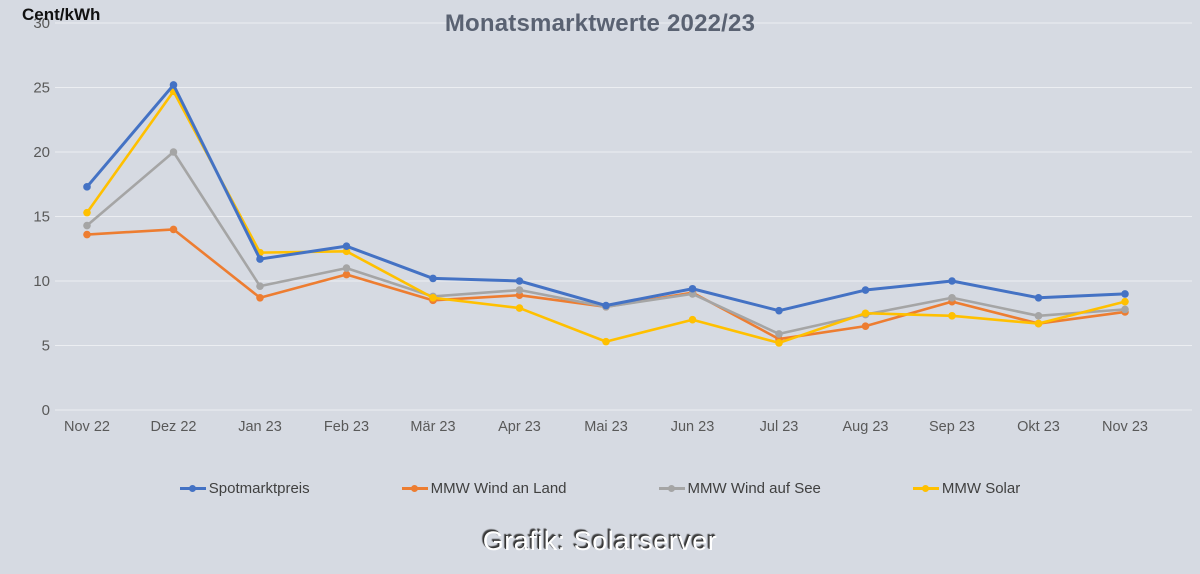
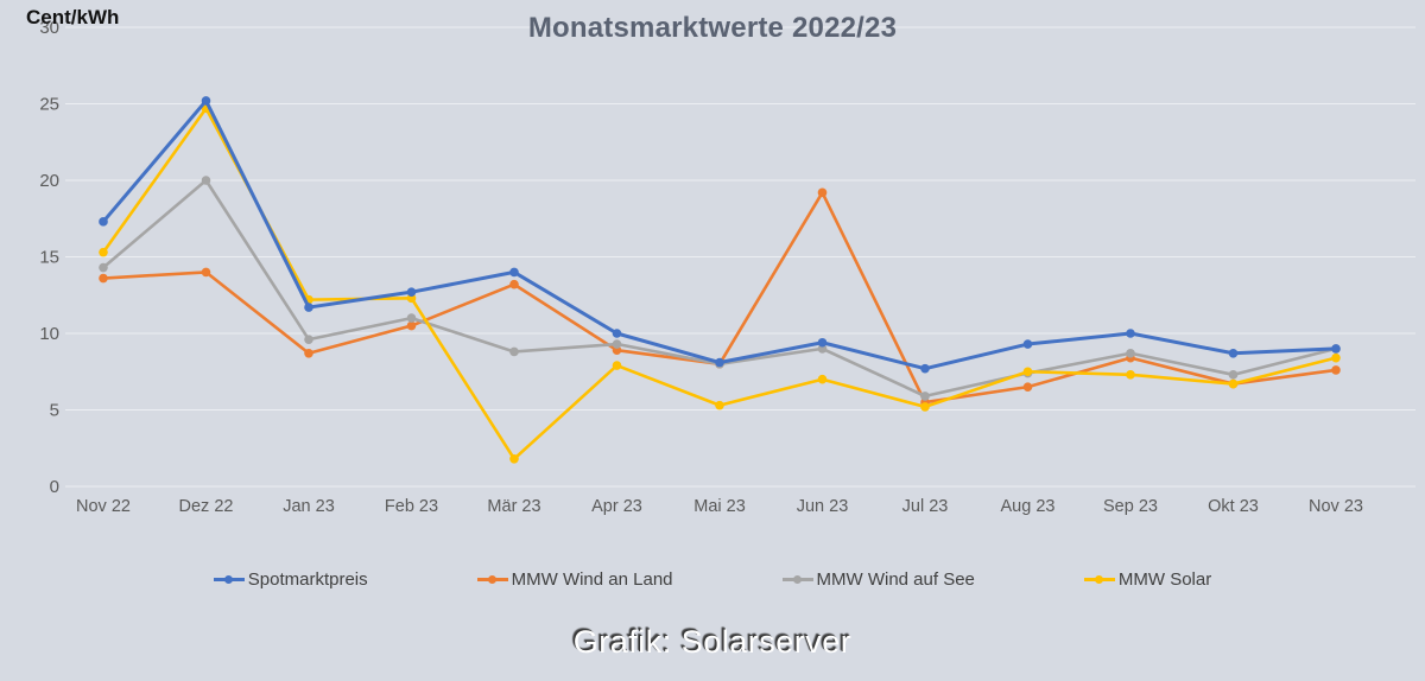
MMW Wind an Land/Mär 23: 8.5 -> 13.2
MMW Solar/Mär 23: 8.7 -> 1.8
Spotmarktpreis/Mär 23: 10.2 -> 14.0
MMW Wind an Land/Jun 23: 9.1 -> 19.2
MMW Wind auf See/Nov 23: 7.8 -> 9.0
